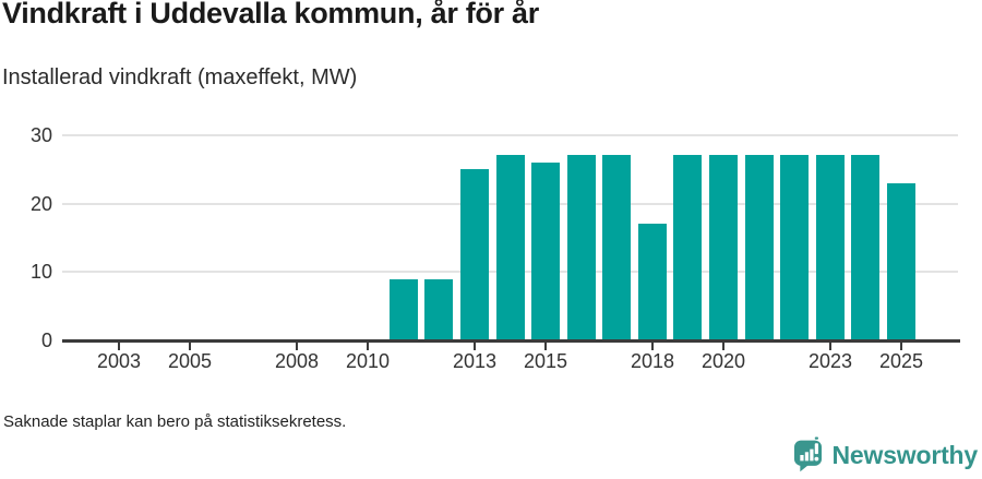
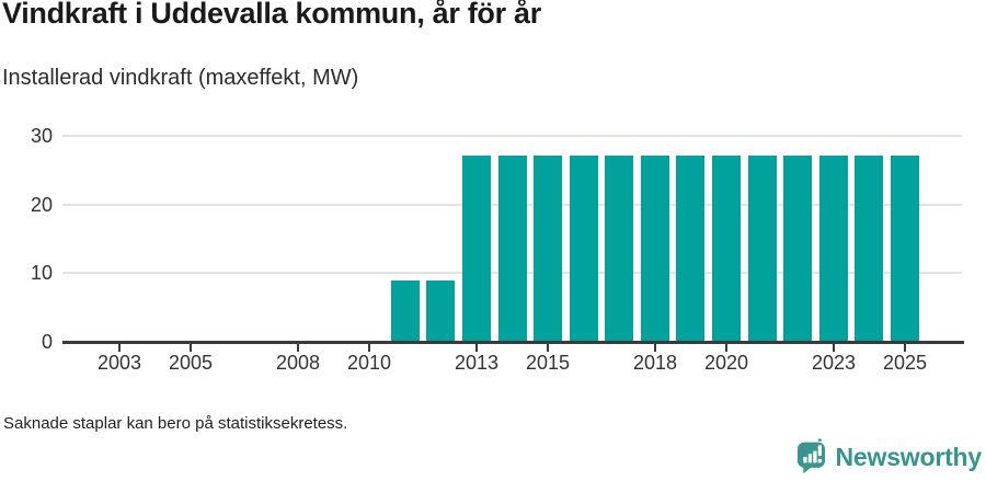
2013: 25 -> 27
2015: 26 -> 27
2018: 17 -> 27
2025: 23 -> 27
